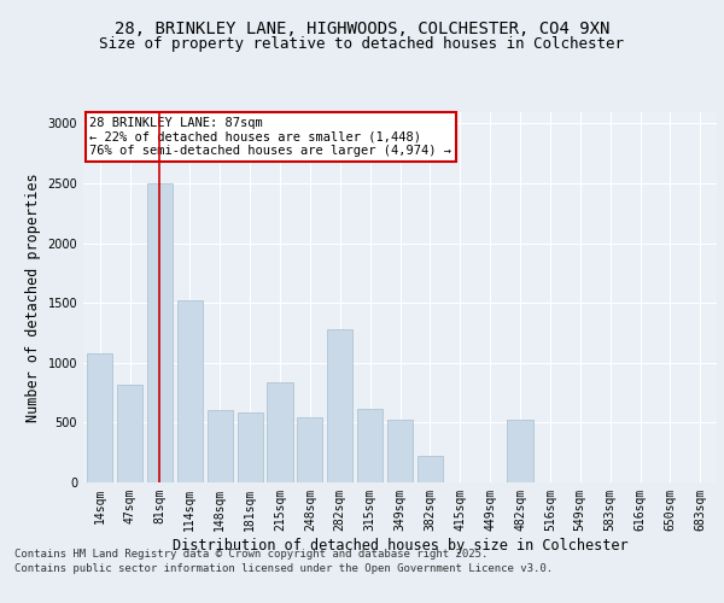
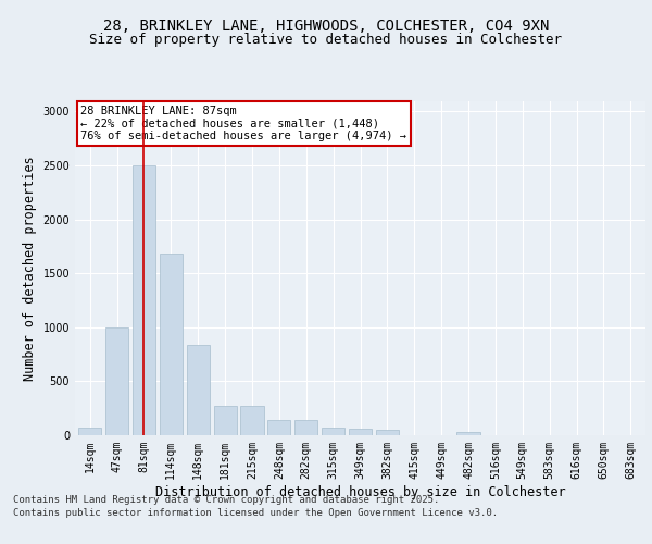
14sqm: 1080 -> 70
47sqm: 820 -> 1000
114sqm: 1520 -> 1680
148sqm: 600 -> 840
181sqm: 580 -> 270
215sqm: 840 -> 270
248sqm: 540 -> 140
282sqm: 1280 -> 140
315sqm: 620 -> 80
349sqm: 520 -> 60
382sqm: 220 -> 50
482sqm: 520 -> 30
